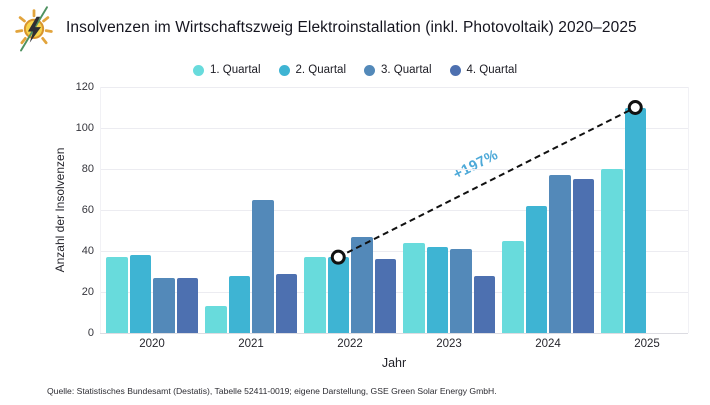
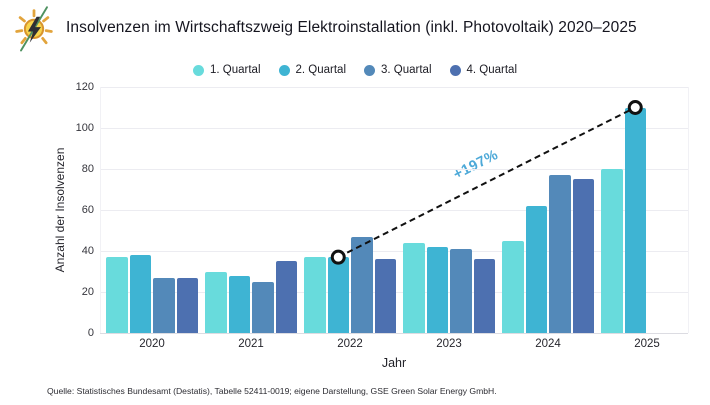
1. Quartal/2021: 13 -> 30
3. Quartal/2021: 65 -> 25
4. Quartal/2021: 29 -> 35
4. Quartal/2023: 28 -> 36
